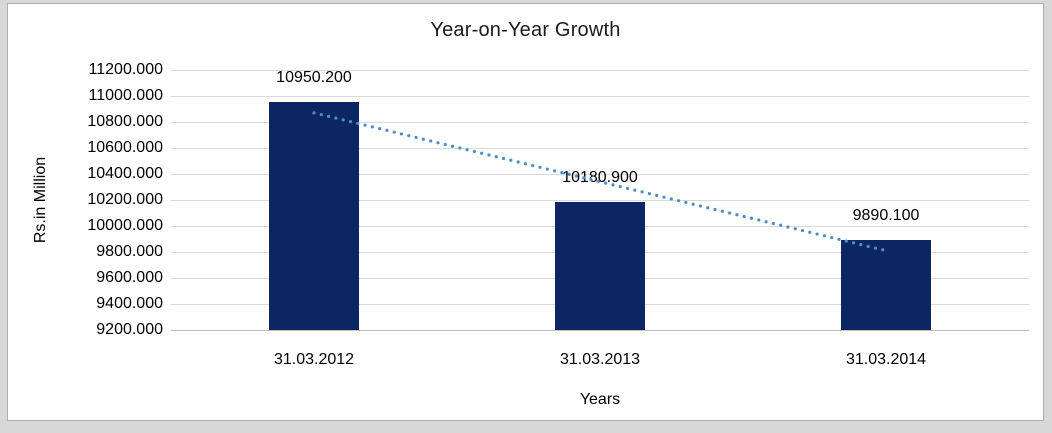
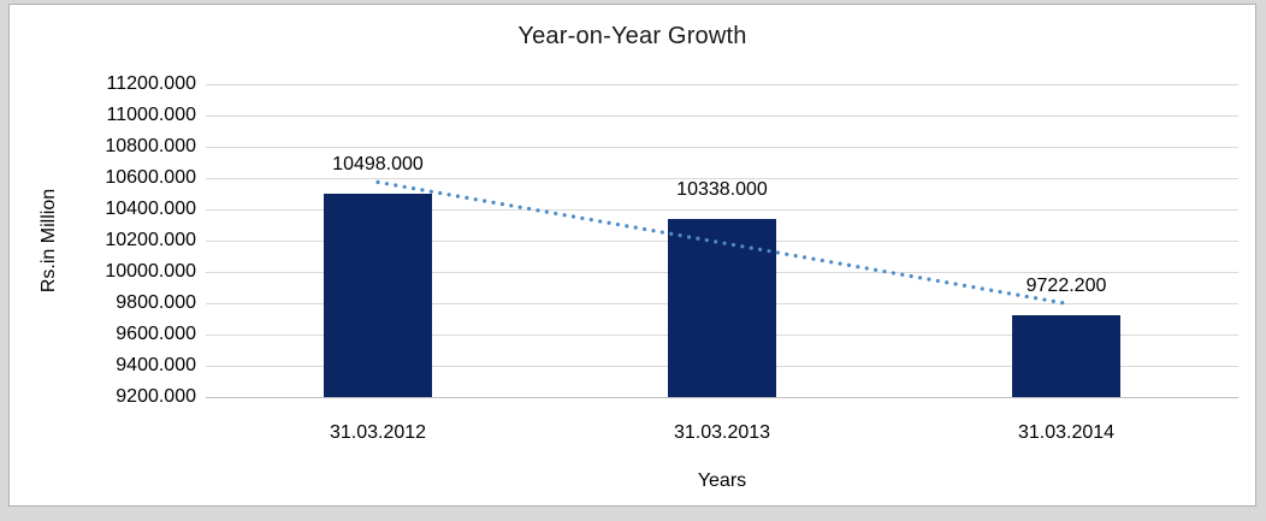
31.03.2012: 10950.200 -> 10498.000
31.03.2013: 10180.900 -> 10338.000
31.03.2014: 9890.100 -> 9722.200
